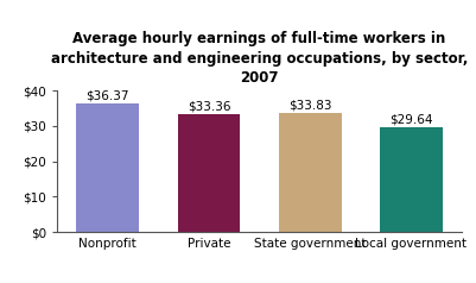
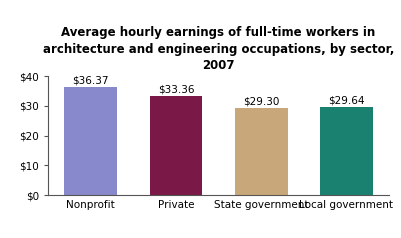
State government: $33.83 -> $29.30
